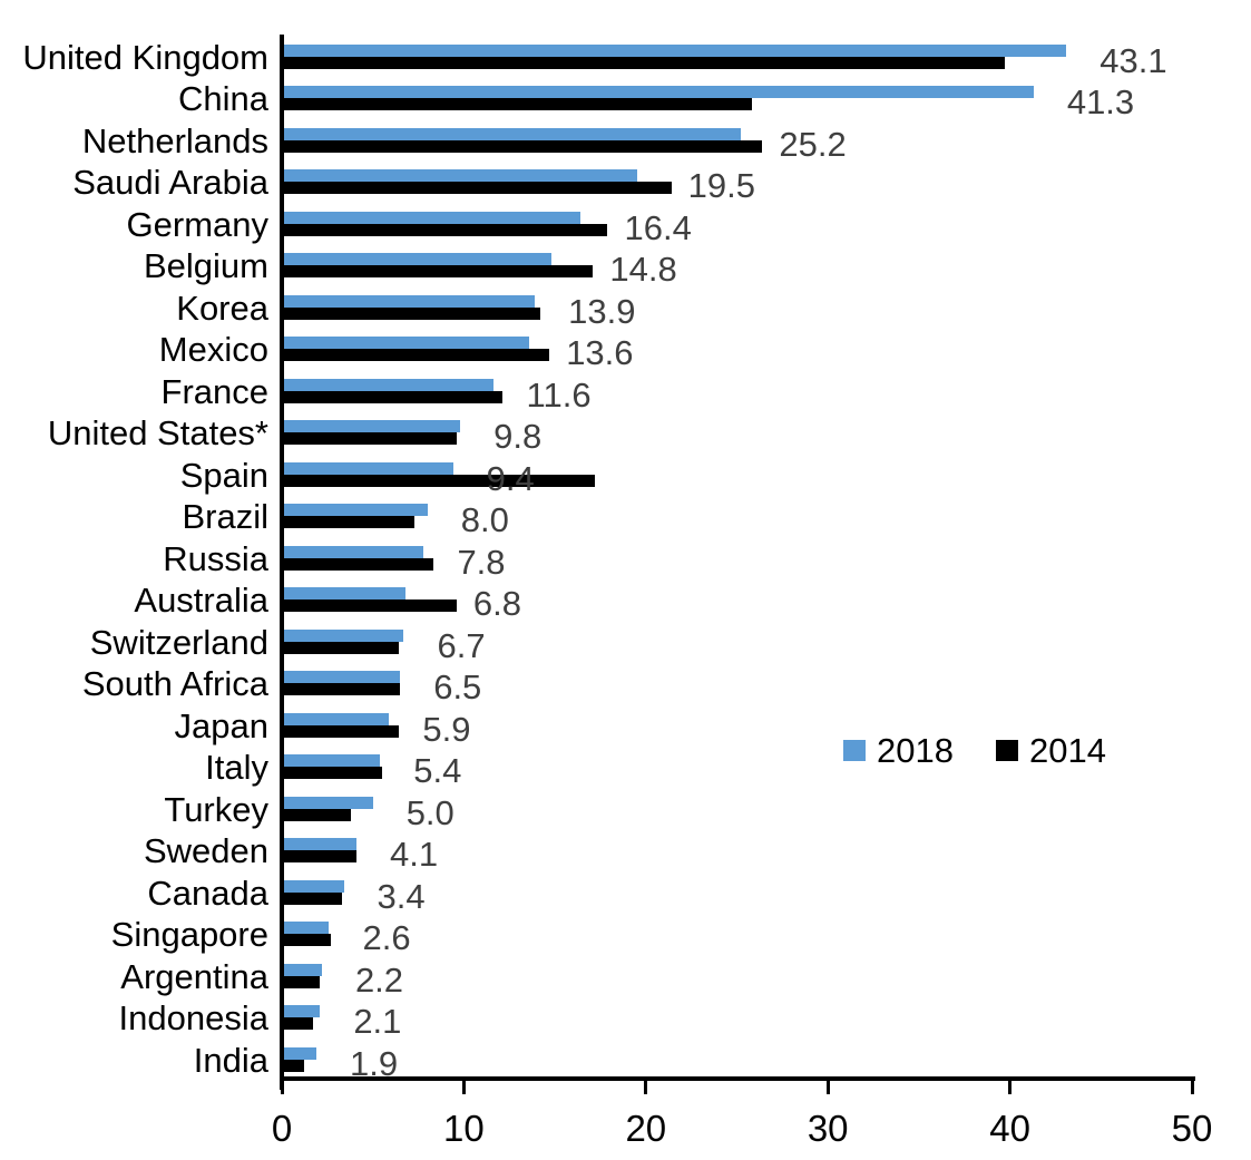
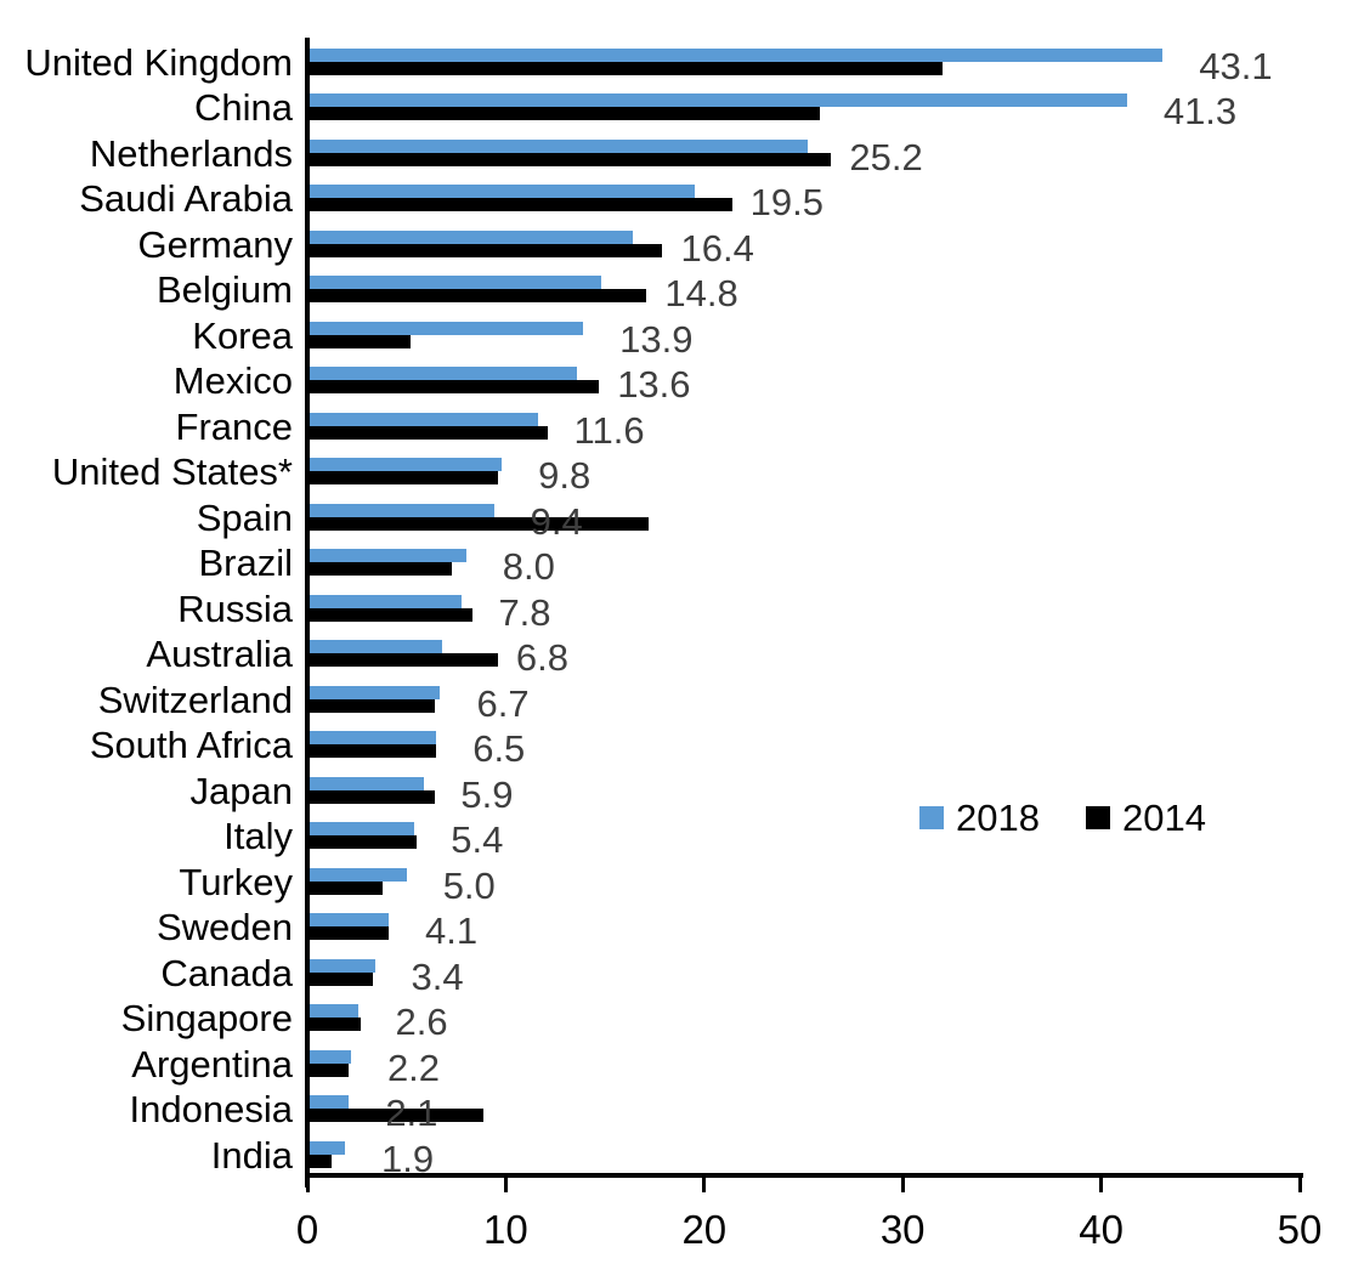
2014/United Kingdom: 39.7 -> 32.0
2014/Korea: 14.2 -> 5.2
2014/Indonesia: 1.7 -> 8.9
